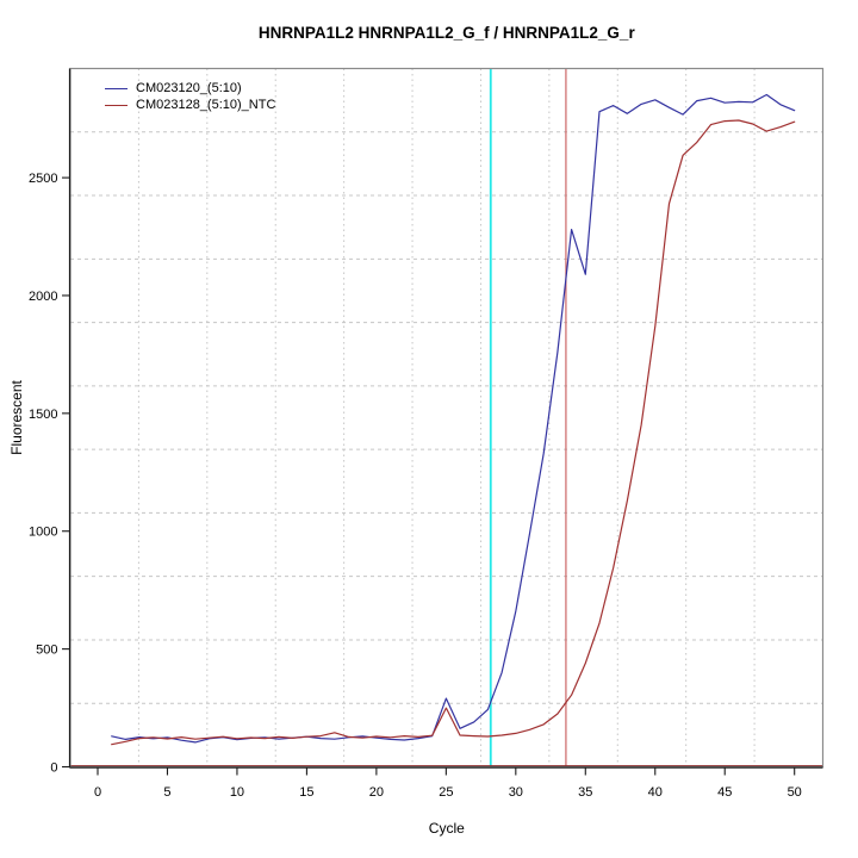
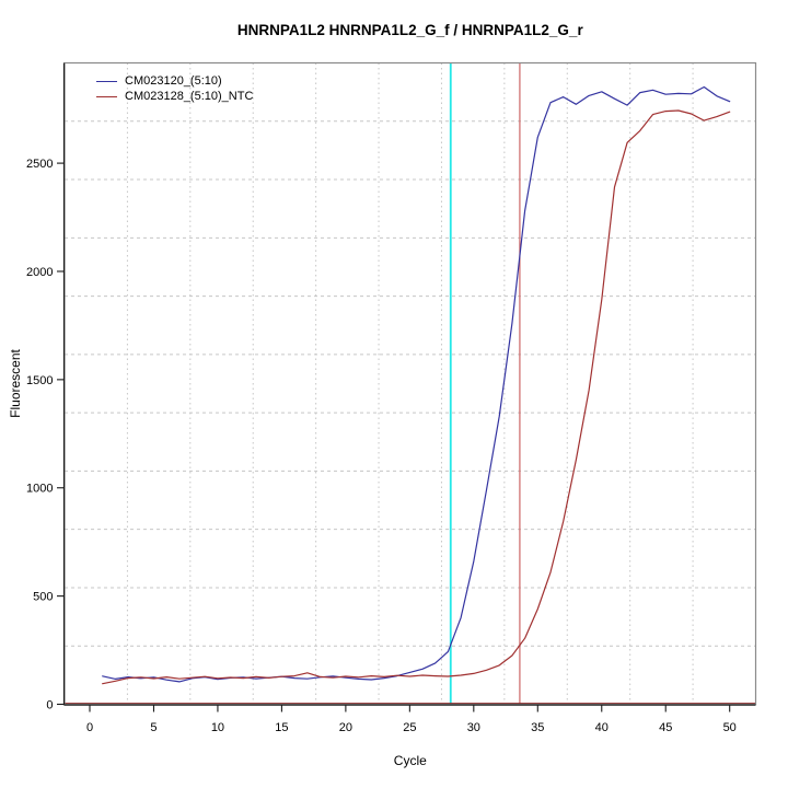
CM023120_(5:10)/25: 290 -> 150
CM023128_(5:10)_NTC/25: 250 -> 130
CM023120_(5:10)/35: 2090 -> 2620
